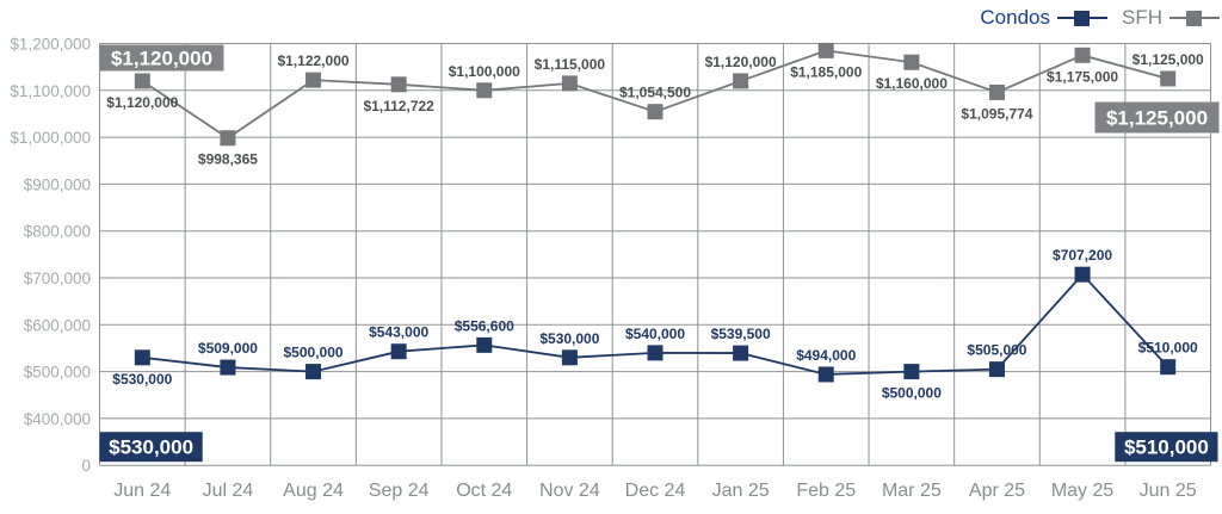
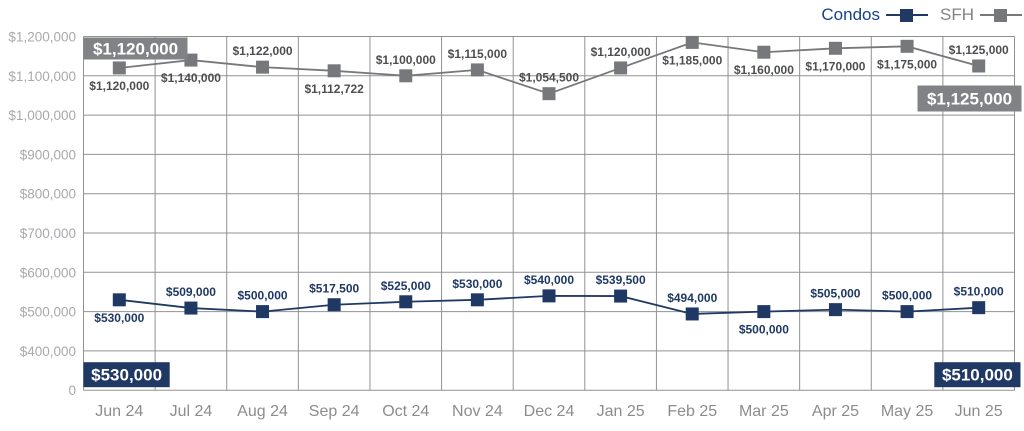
SFH/Jul 24: $998,365 -> $1,140,000
Condos/Sep 24: $543,000 -> $517,500
Condos/Oct 24: $556,600 -> $525,000
SFH/Apr 25: $1,095,774 -> $1,170,000
Condos/May 25: $707,200 -> $500,000
